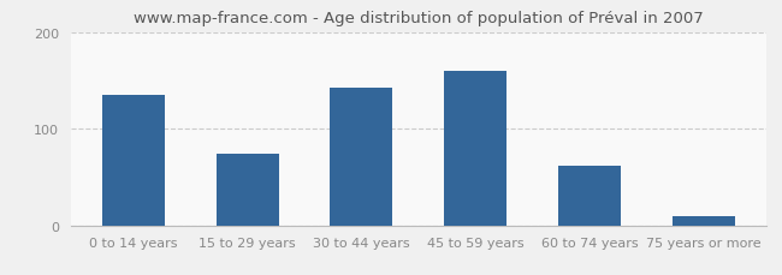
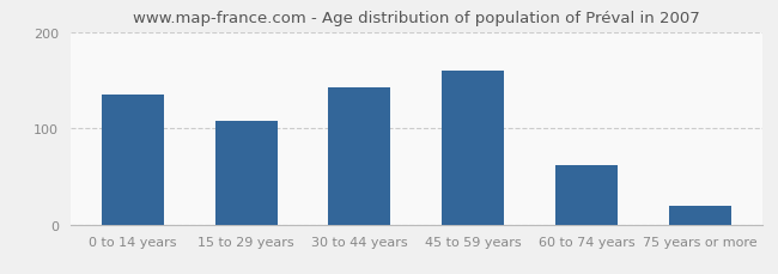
15 to 29 years: 74 -> 108
75 years or more: 10 -> 20
